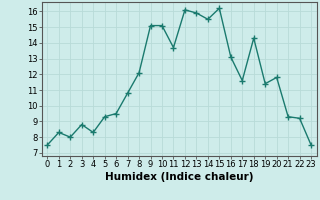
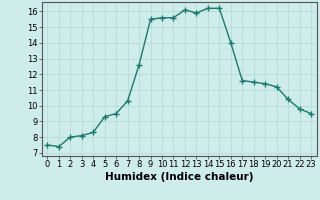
1: 8.3 -> 7.4
3: 8.8 -> 8.1
7: 10.8 -> 10.3
8: 12.1 -> 12.6
9: 15.1 -> 15.5
10: 15.1 -> 15.6
11: 13.7 -> 15.6
14: 15.5 -> 16.2
16: 13.1 -> 14.0
18: 14.3 -> 11.5
20: 11.8 -> 11.2
21: 9.3 -> 10.4
22: 9.2 -> 9.8
23: 7.5 -> 9.5
